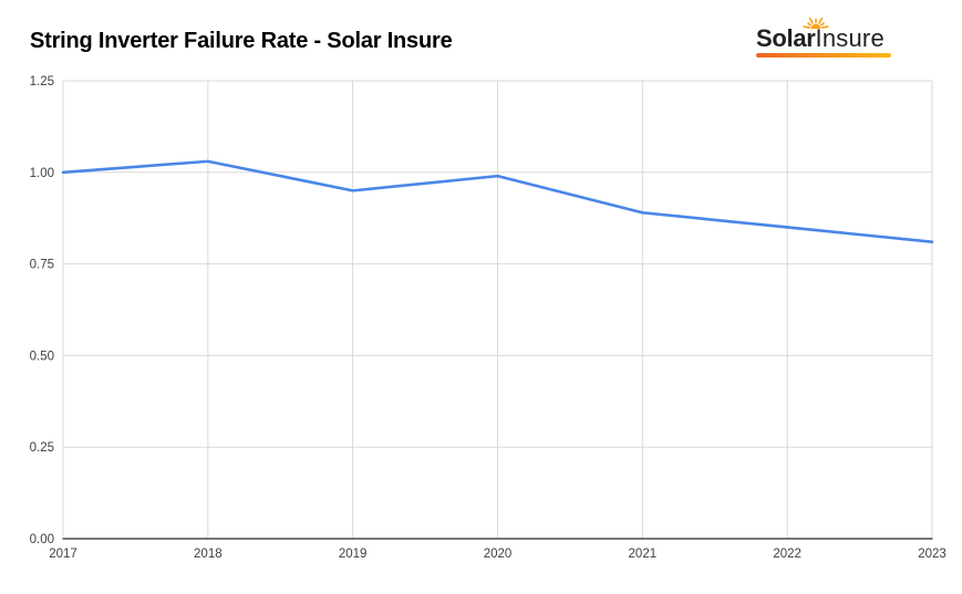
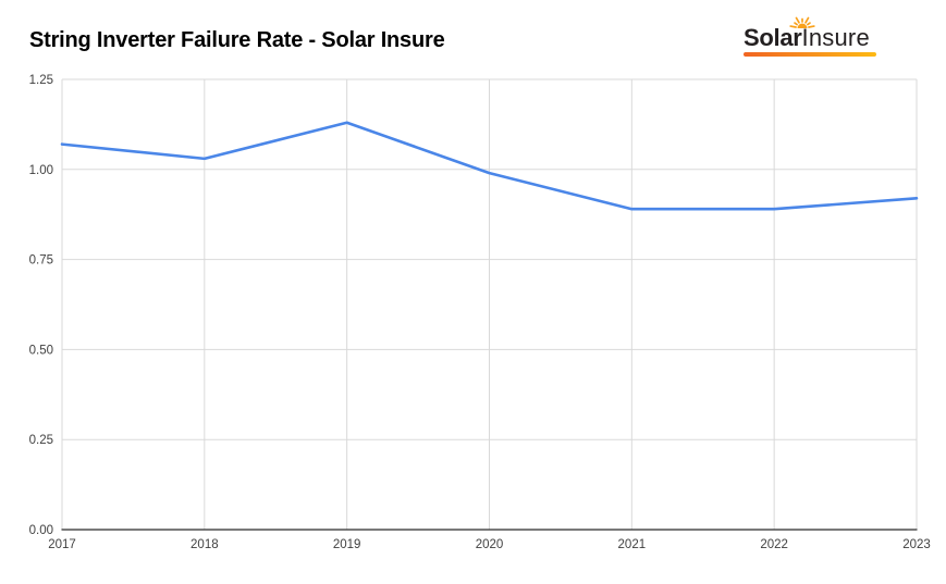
2017: 1.00 -> 1.07
2019: 0.95 -> 1.13
2022: 0.85 -> 0.89
2023: 0.81 -> 0.92
